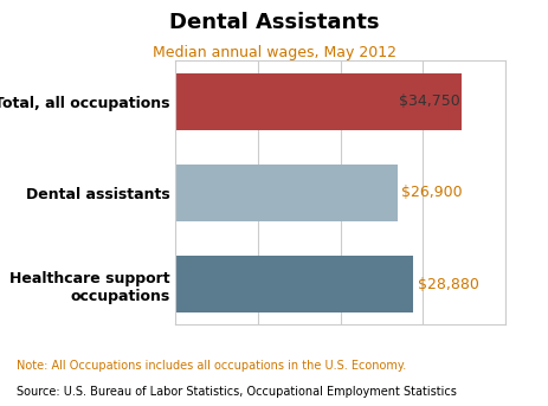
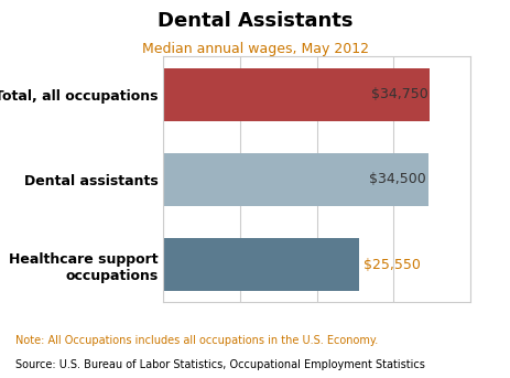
Dental assistants: $26,900 -> $34,500
Healthcare support occupations: $28,880 -> $25,550
